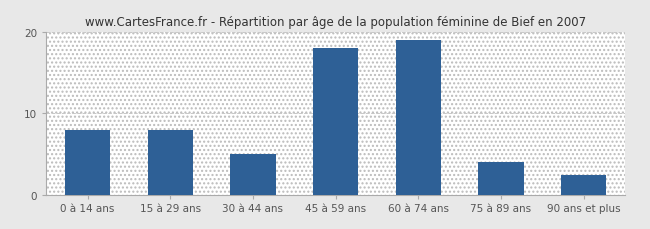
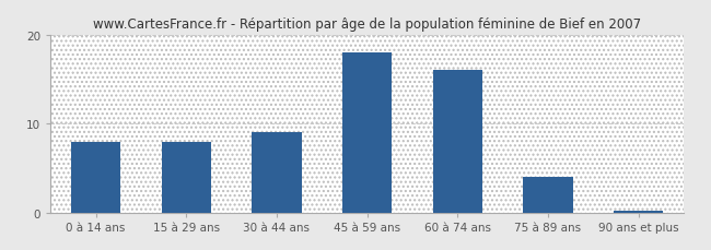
30 à 44 ans: 5.0 -> 9.0
60 à 74 ans: 19.0 -> 16.0
90 ans et plus: 2.4 -> 0.2
